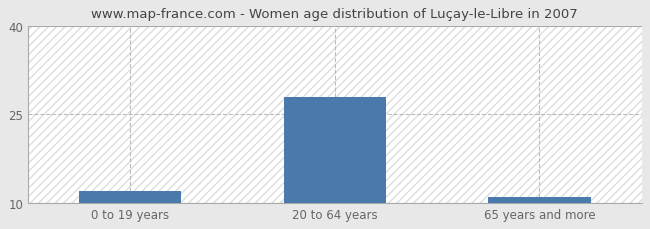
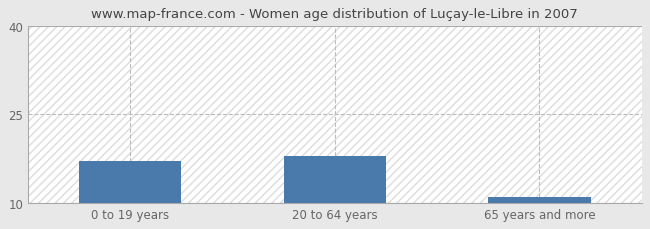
0 to 19 years: 12 -> 17
20 to 64 years: 28 -> 18
